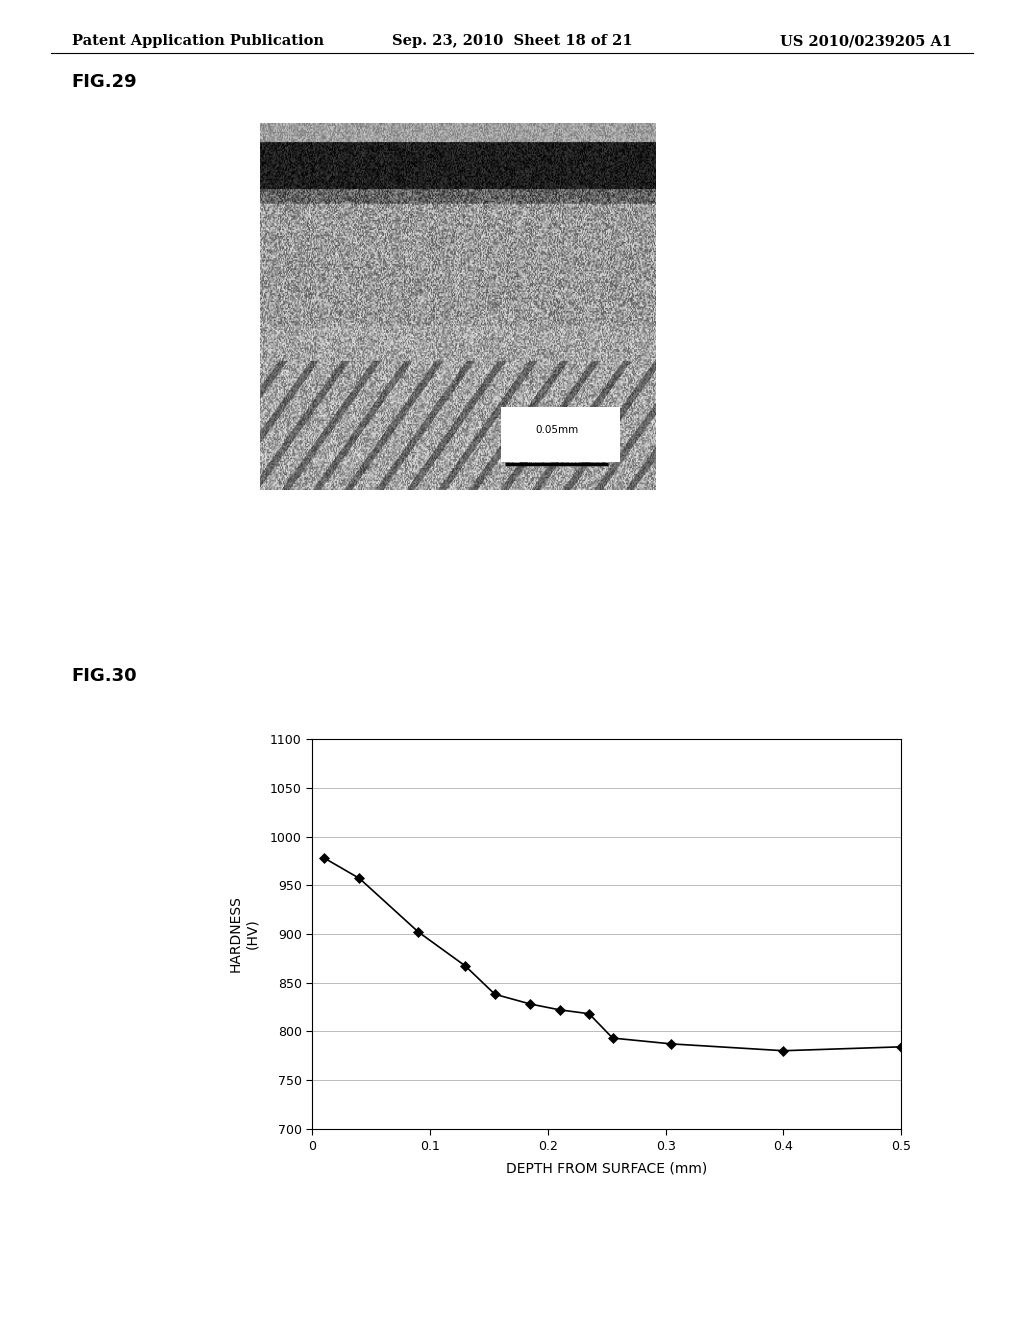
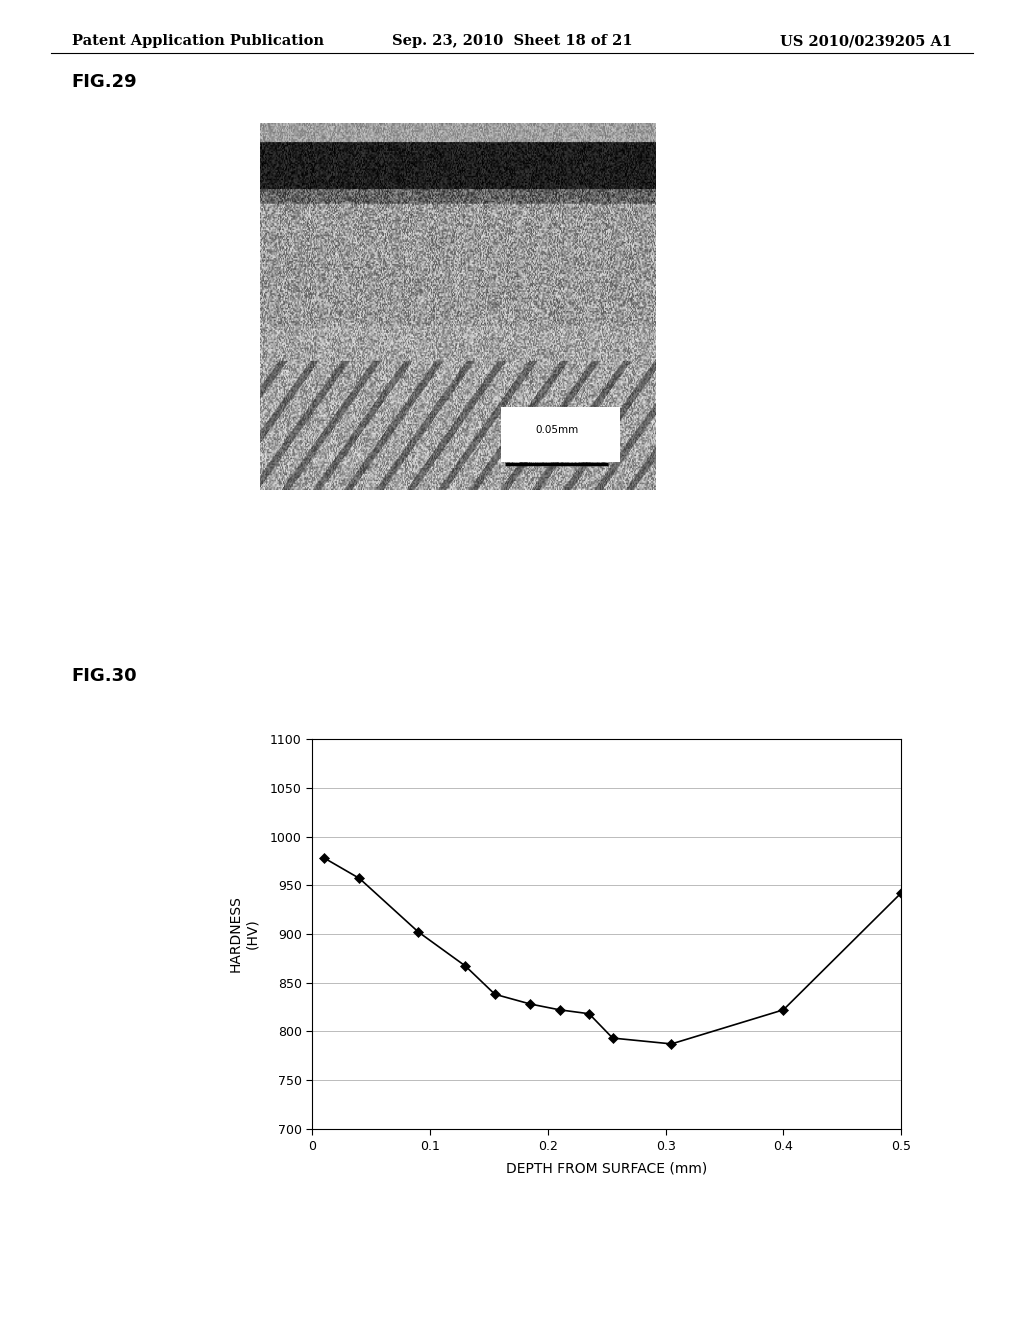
0.4: 780 -> 822
0.5: 784 -> 942
